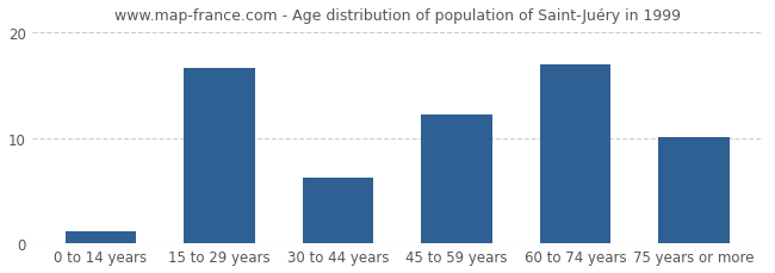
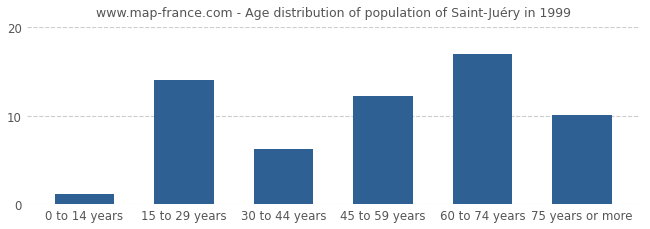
15 to 29 years: 16.6 -> 14.0
